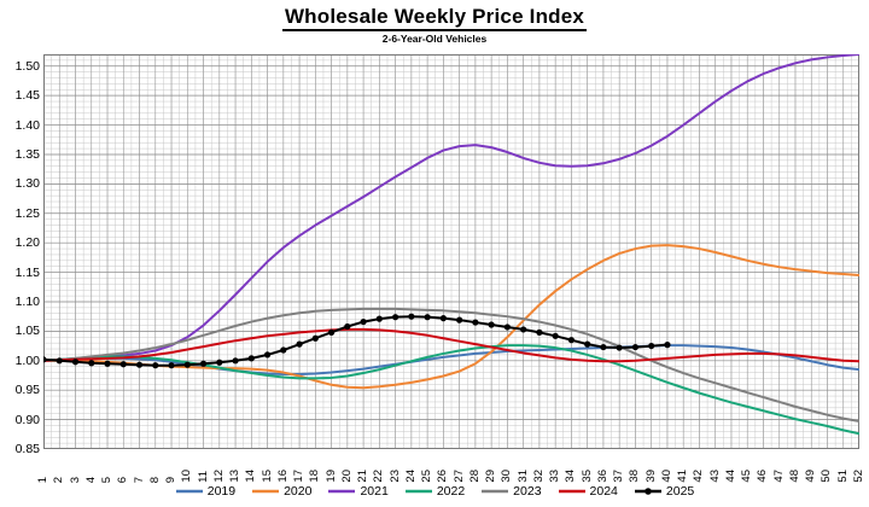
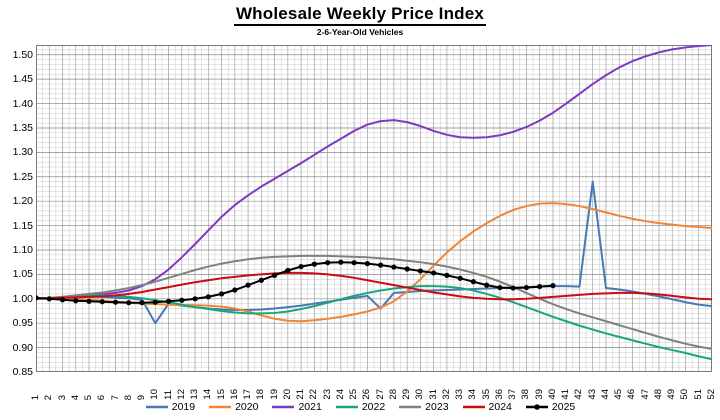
2019/10: 0.99 -> 0.95
2019/27: 1.01 -> 0.98
2019/43: 1.02 -> 1.24
